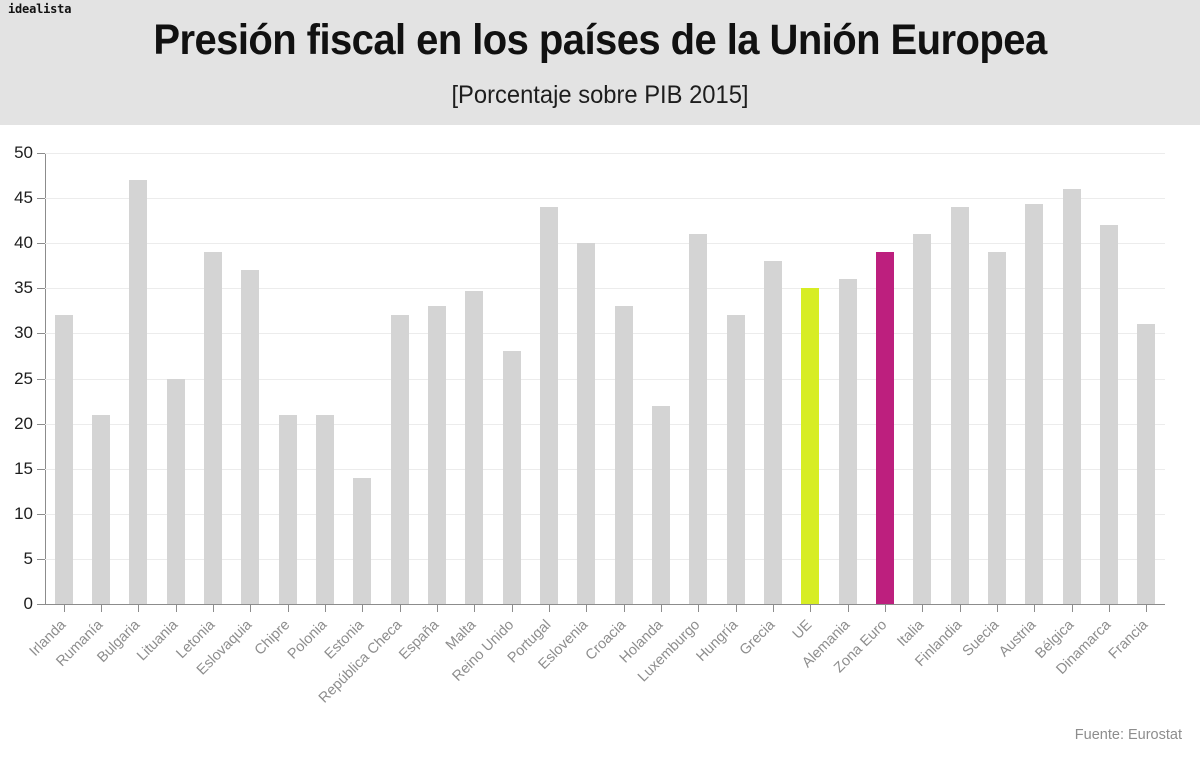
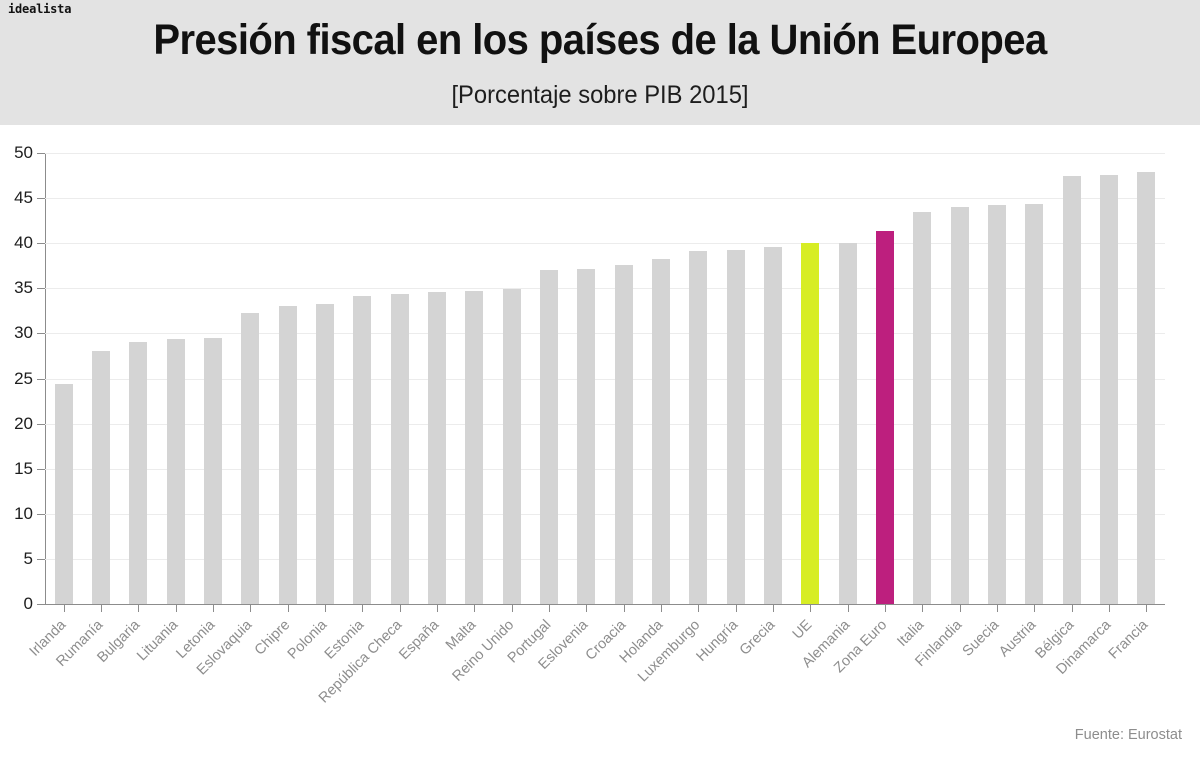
Irlanda: 32 -> 24
Rumanía: 21 -> 28
Bulgaria: 47 -> 29
Lituania: 25 -> 29
Letonia: 39 -> 30
Eslovaquia: 37 -> 32
Chipre: 21 -> 33
Polonia: 21 -> 33
Estonia: 14 -> 34
República Checa: 32 -> 34
España: 33 -> 35
Reino Unido: 28 -> 35
Portugal: 44 -> 37
Eslovenia: 40 -> 37
Croacia: 33 -> 38
Holanda: 22 -> 38
Luxemburgo: 41 -> 39
Hungría: 32 -> 39
Grecia: 38 -> 40
UE: 35 -> 40
Alemania: 36 -> 40
Zona Euro: 39 -> 41
Italia: 41 -> 44
Suecia: 39 -> 44
Bélgica: 46 -> 48
Dinamarca: 42 -> 48
Francia: 31 -> 48
